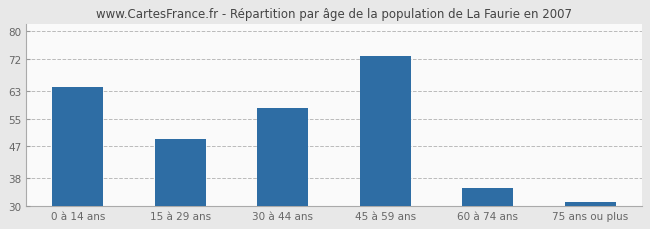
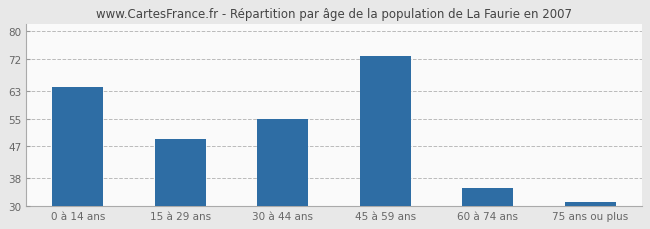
30 à 44 ans: 58 -> 55
